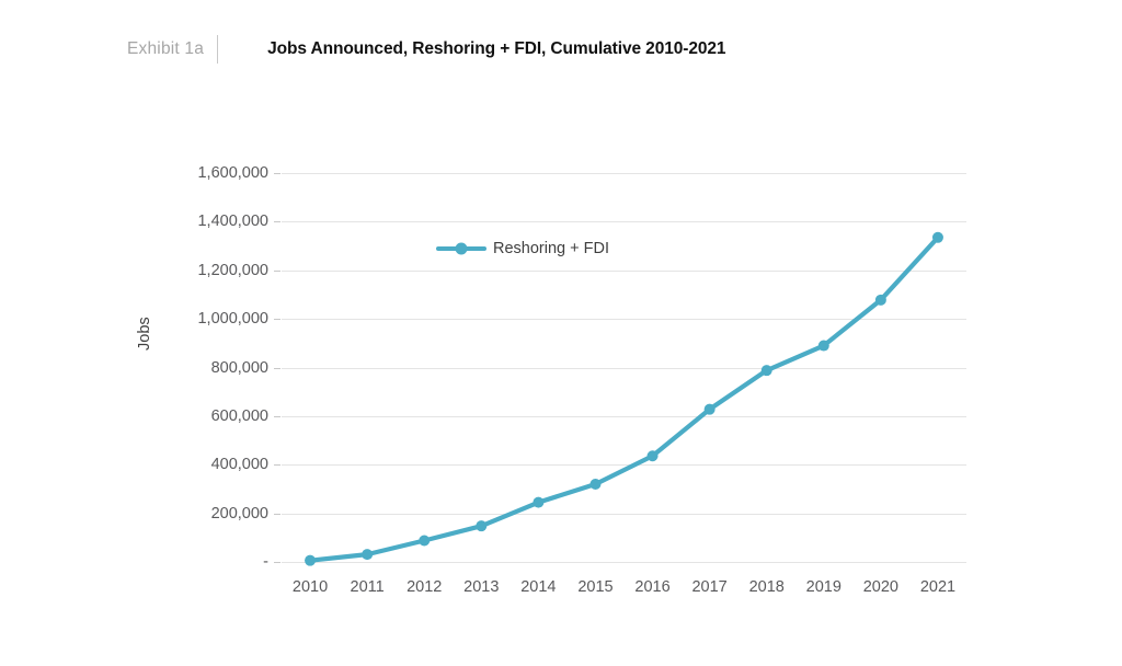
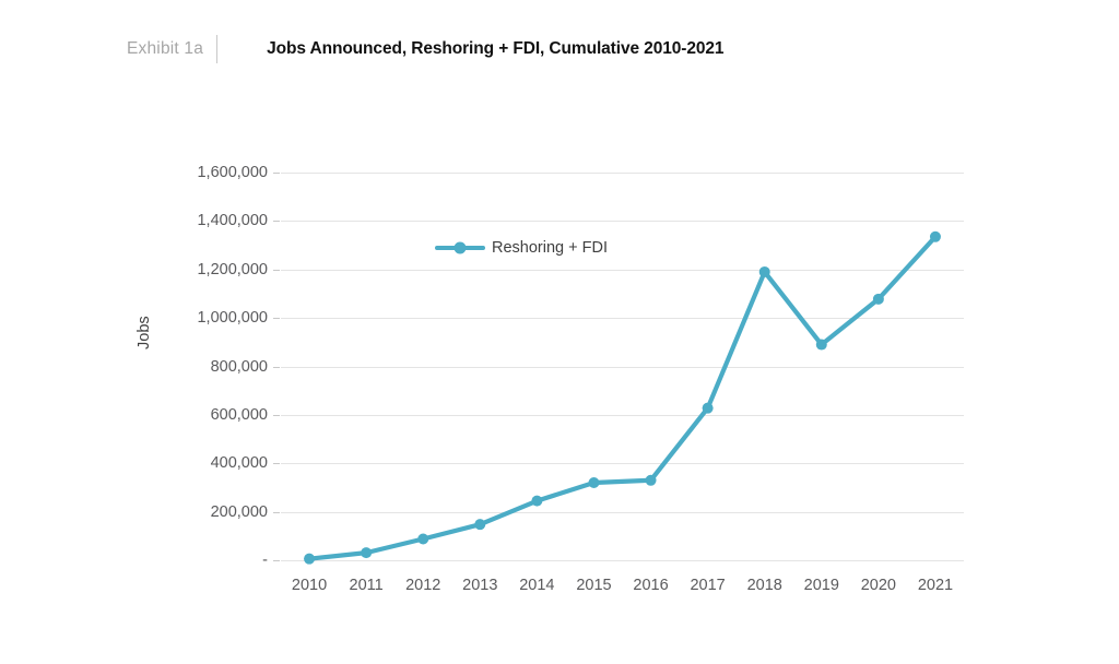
2016: 440000 -> 330000
2018: 790000 -> 1190000
